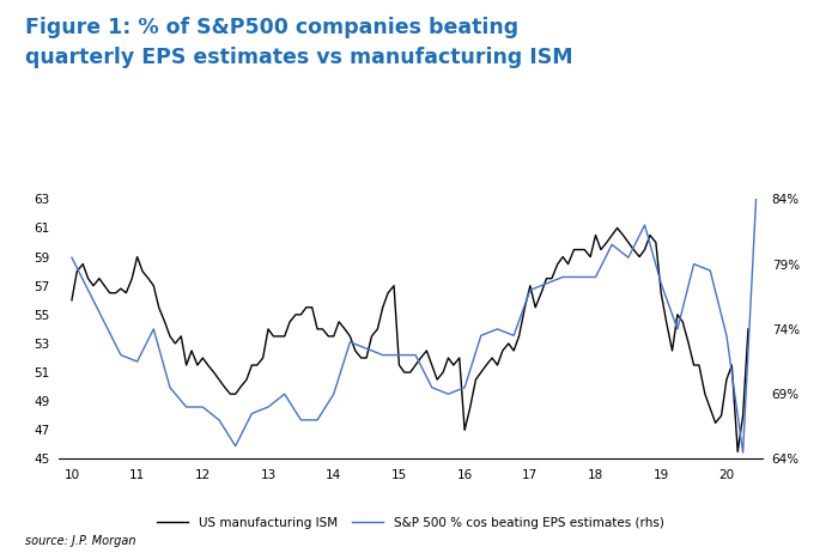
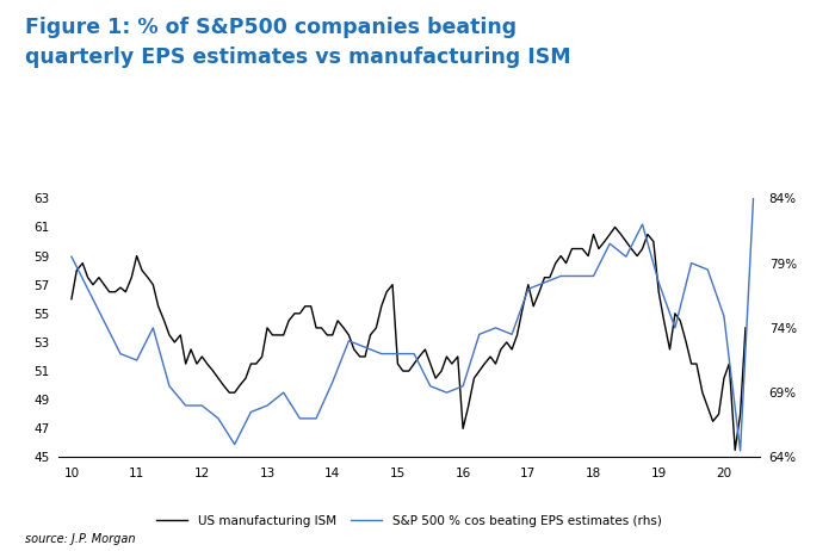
S&P 500 % cos beating EPS estimates (rhs)/14: 69.0% -> 69.8%
S&P 500 % cos beating EPS estimates (rhs)/20: 73.5% -> 74.9%
